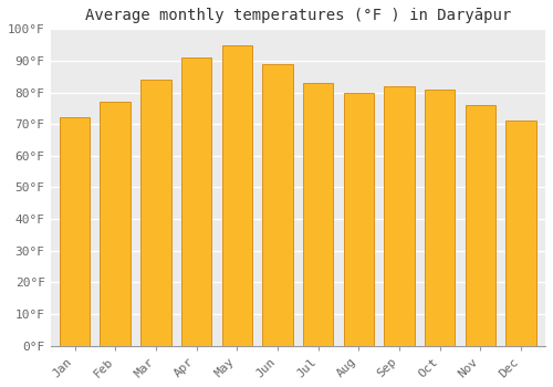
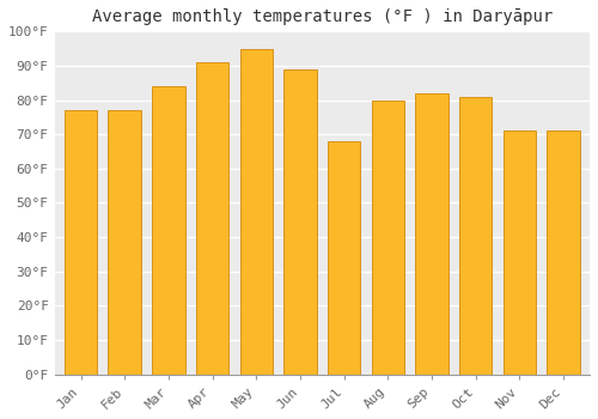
Jan: 72°F -> 77°F
Jul: 83°F -> 68°F
Nov: 76°F -> 71°F
